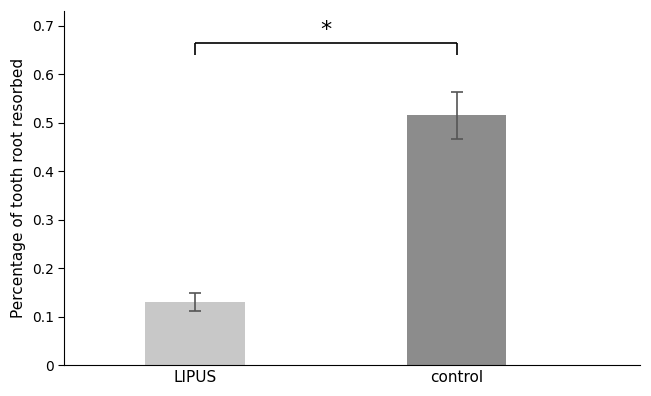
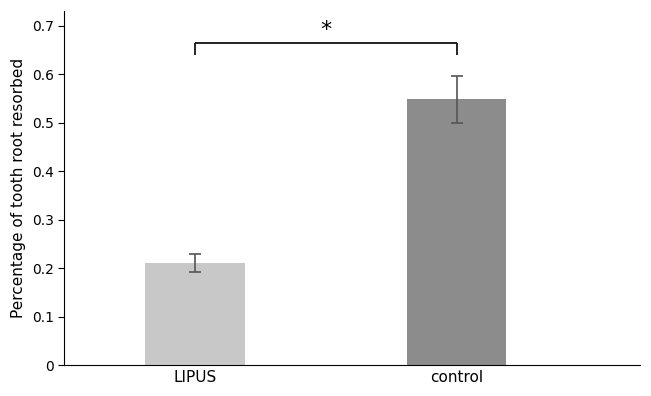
LIPUS: 0.130 -> 0.210
control: 0.515 -> 0.548
